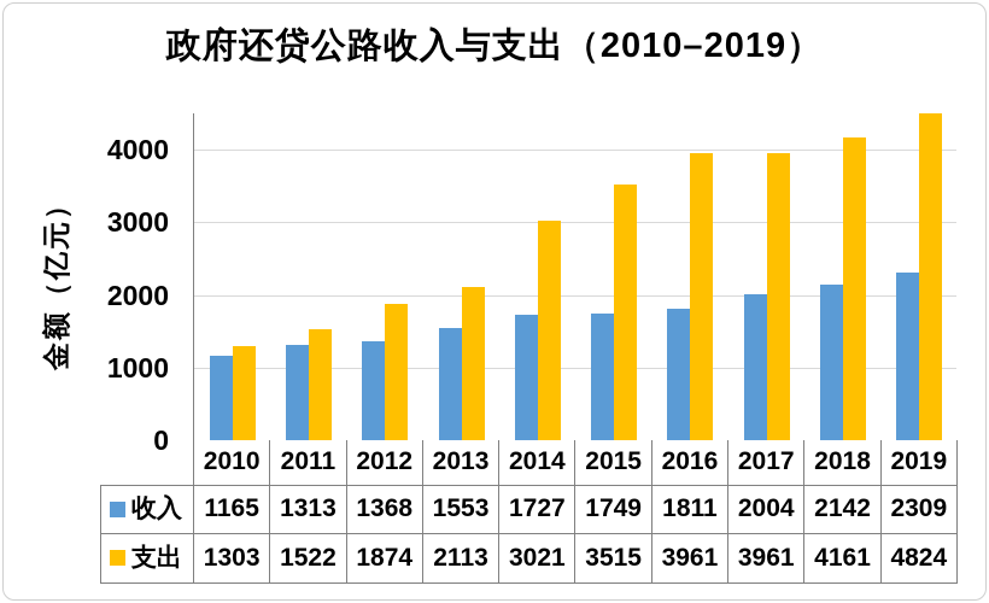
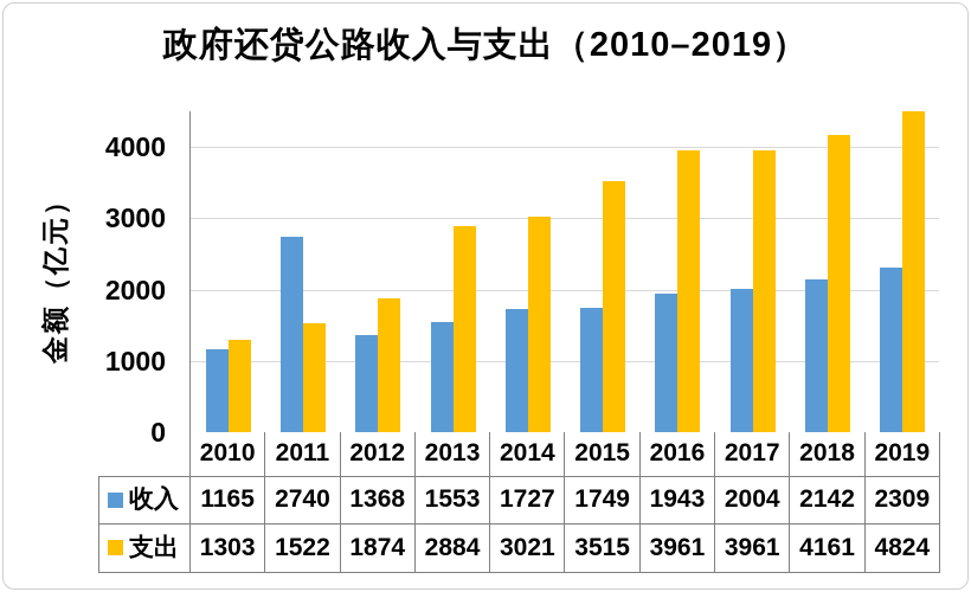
收入/2011: 1313 -> 2740
支出/2013: 2113 -> 2884
收入/2016: 1811 -> 1943
